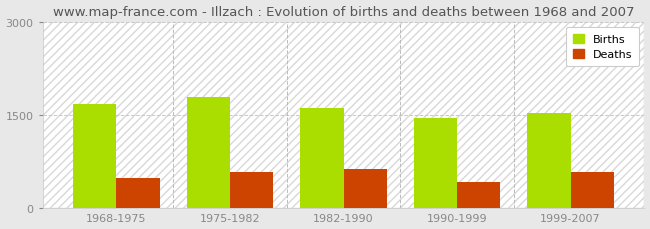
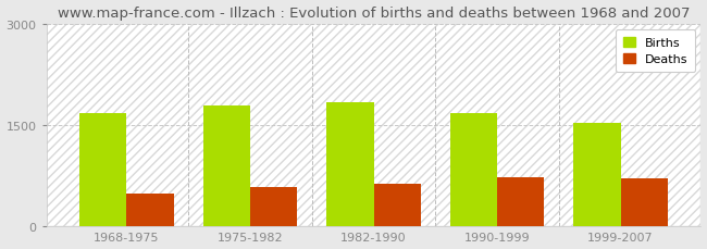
Births/1982-1990: 1600 -> 1840
Births/1990-1999: 1440 -> 1680
Deaths/1990-1999: 420 -> 720
Deaths/1999-2007: 580 -> 700
